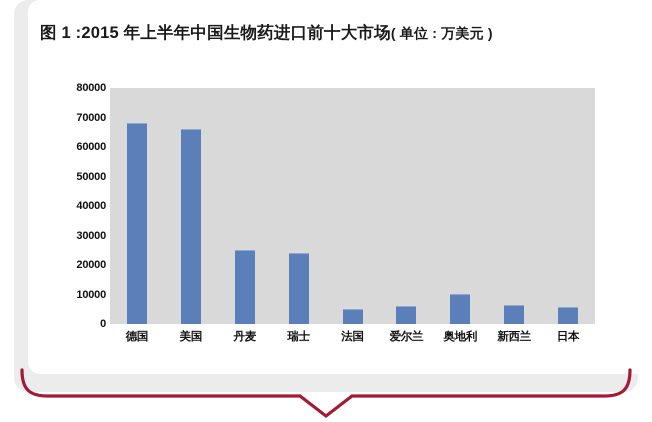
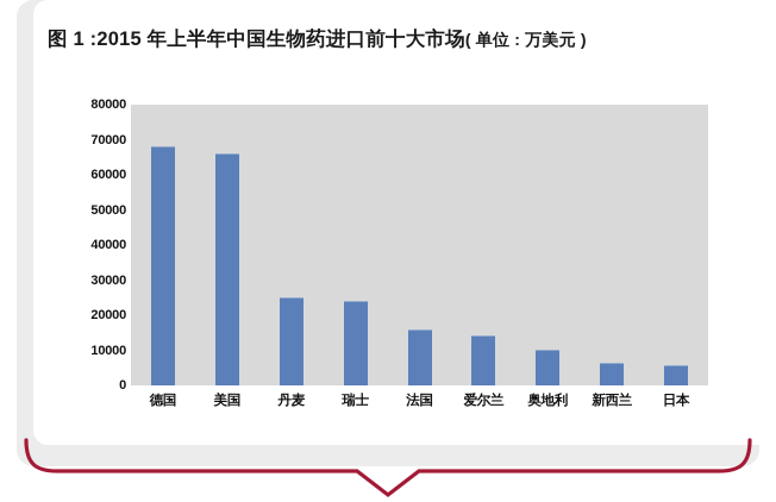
法国: 5000 -> 16000
爱尔兰: 6000 -> 14000
